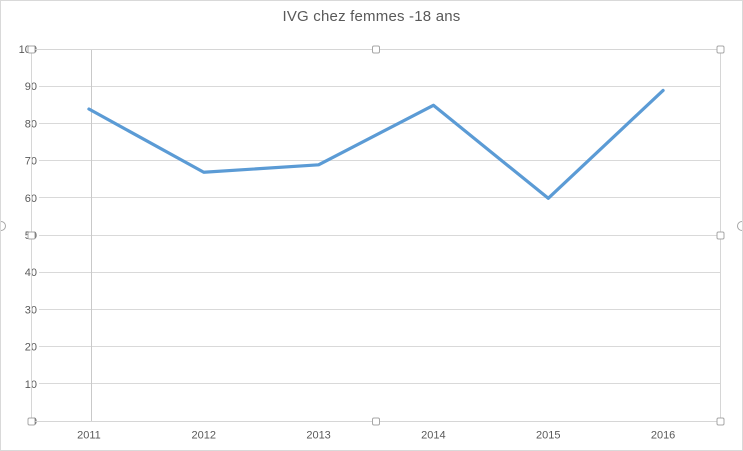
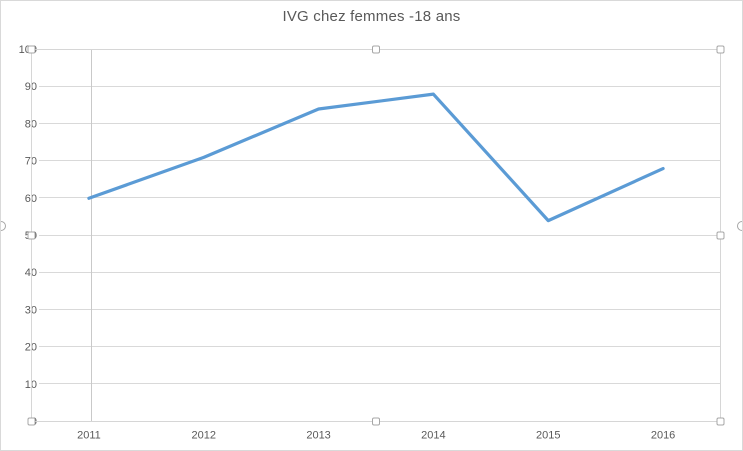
2011: 84 -> 60
2012: 67 -> 71
2013: 69 -> 84
2014: 85 -> 88
2015: 60 -> 54
2016: 89 -> 68
